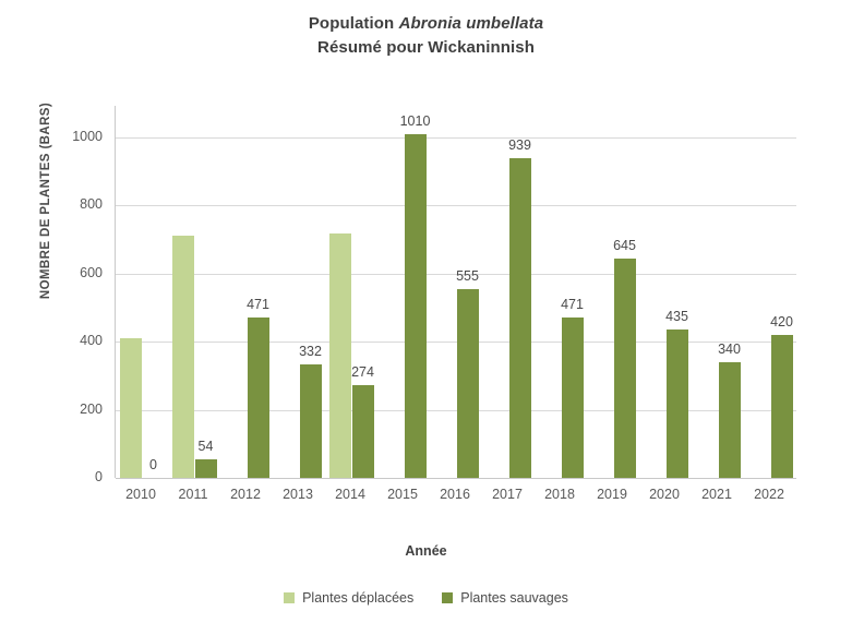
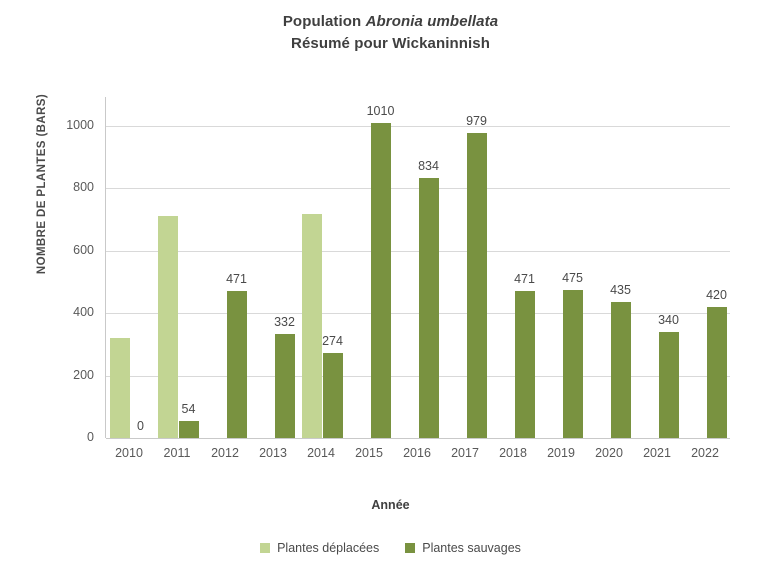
Plantes déplacées/2010: 410 -> 320
Plantes sauvages/2016: 555 -> 834
Plantes sauvages/2017: 939 -> 979
Plantes sauvages/2019: 645 -> 475
